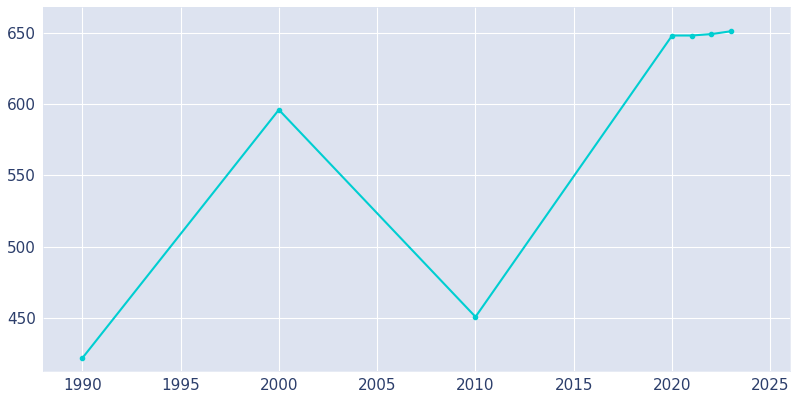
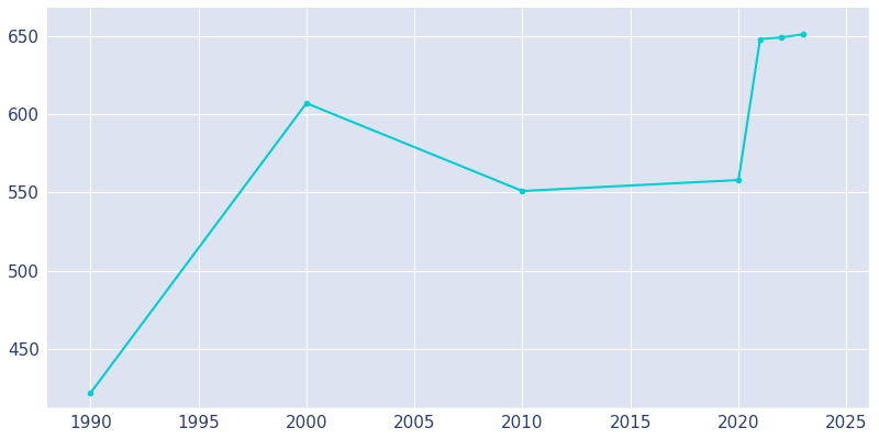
2000: 596 -> 607
2010: 451 -> 551
2020: 648 -> 558
